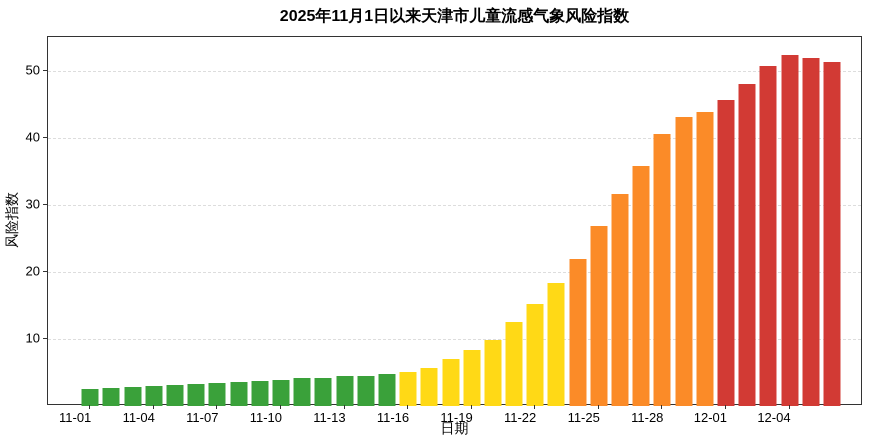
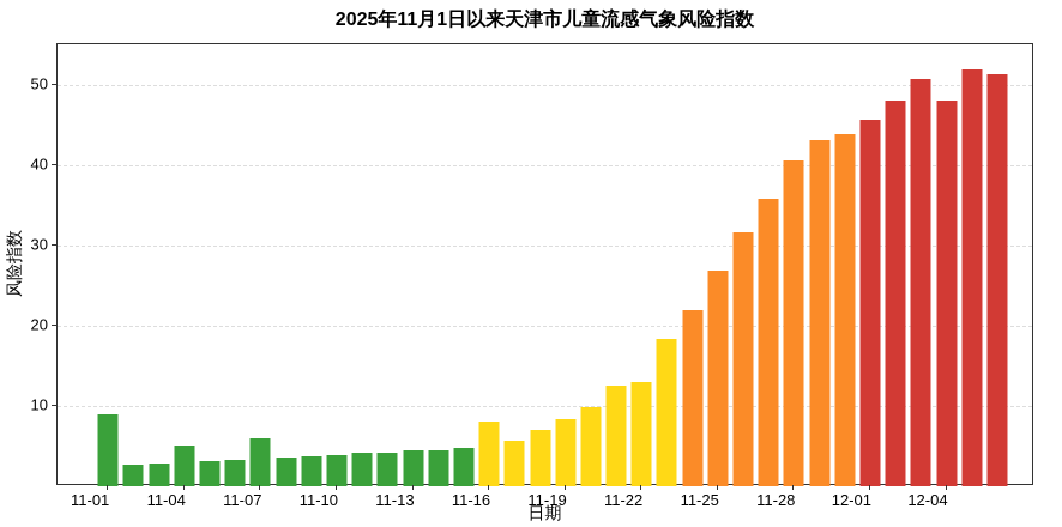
11-01: 3 -> 9
11-04: 3 -> 5
11-07: 3 -> 6
11-16: 5 -> 8
11-22: 15 -> 13
12-04: 52 -> 48
